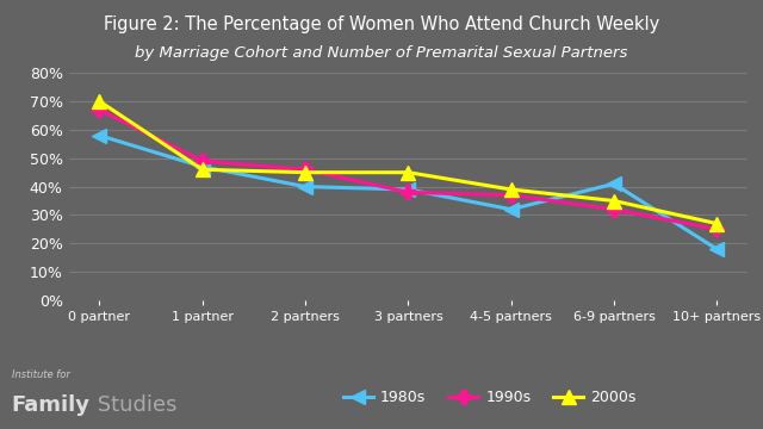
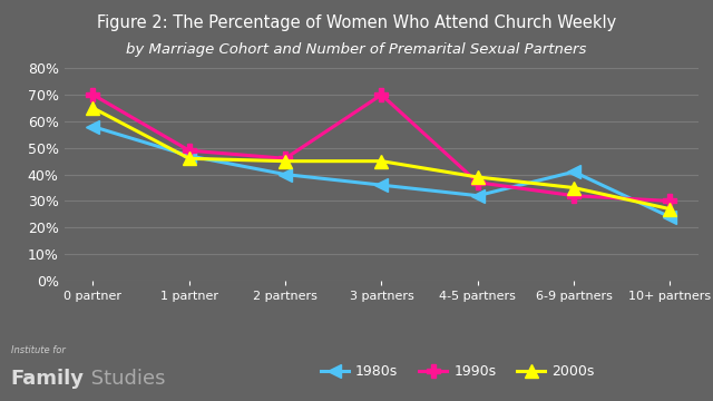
1990s/0 partner: 67% -> 70%
2000s/0 partner: 70% -> 65%
1980s/3 partners: 39% -> 36%
1990s/3 partners: 38% -> 70%
1980s/10+ partners: 18% -> 24%
1990s/10+ partners: 25% -> 30%
